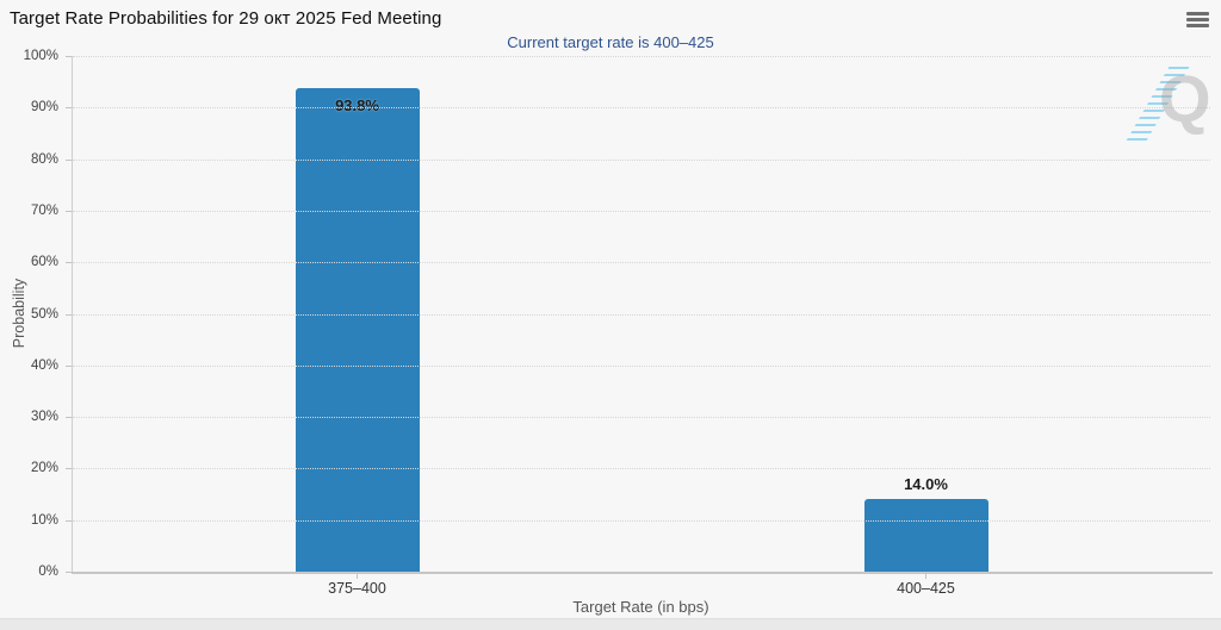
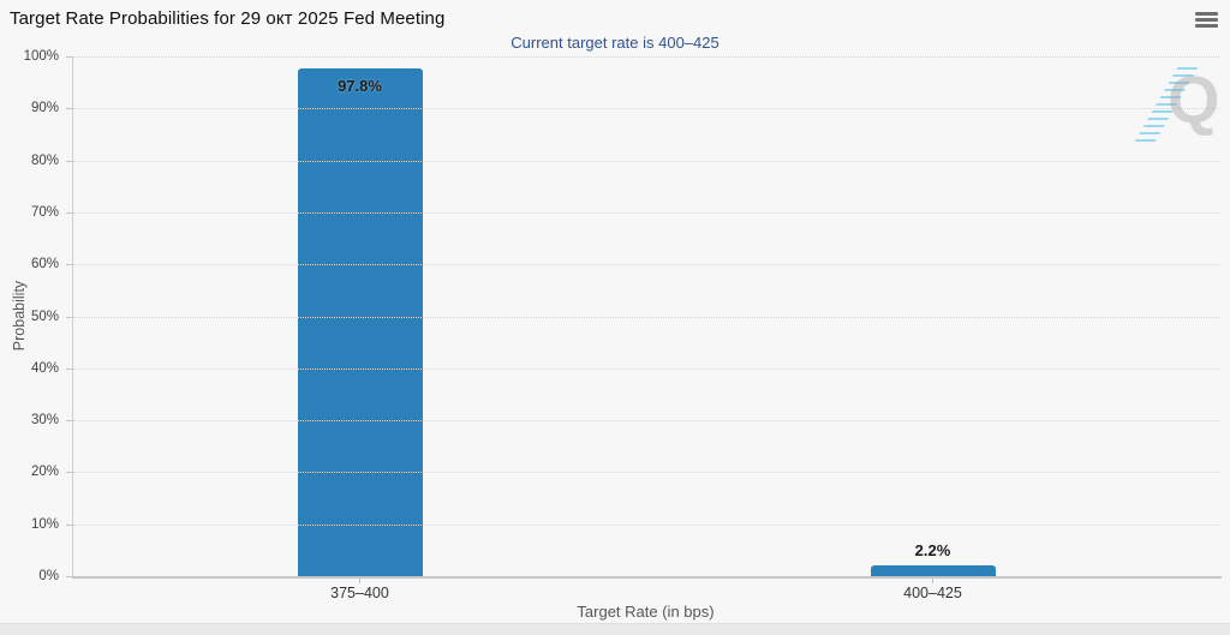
375–400: 93.8% -> 97.8%
400–425: 14.0% -> 2.2%
